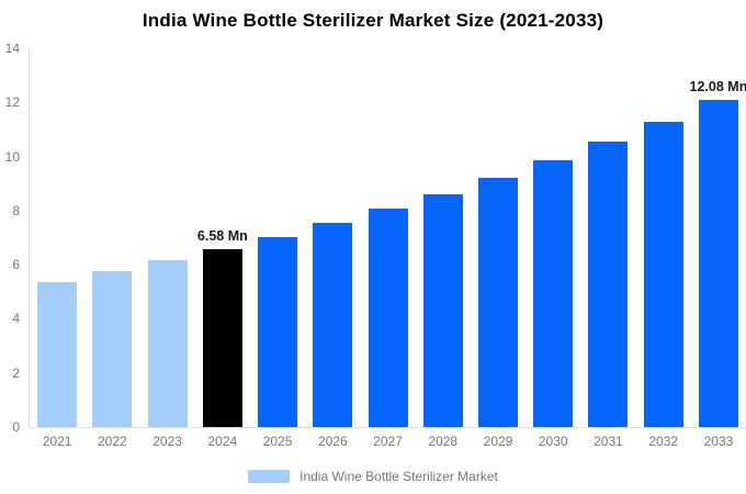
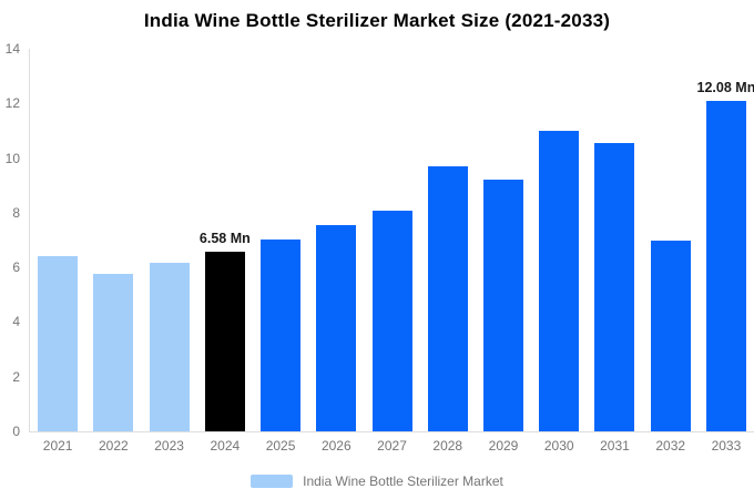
2021: 5.4 -> 6.4
2028: 8.6 -> 9.7
2030: 9.9 -> 11.0
2032: 11.3 -> 7.0
